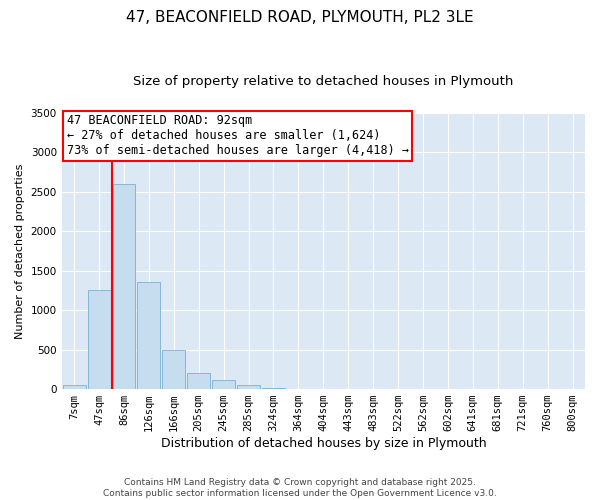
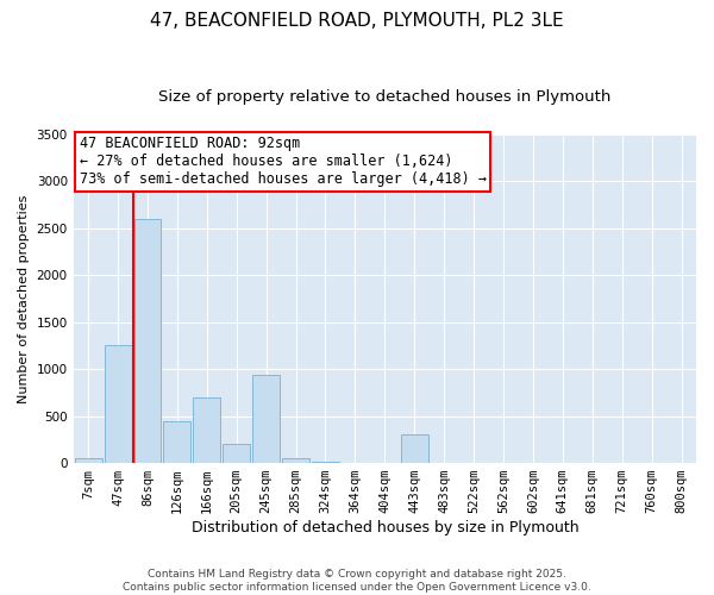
126sqm: 1360 -> 440
166sqm: 500 -> 700
245sqm: 110 -> 940
443sqm: 0 -> 300
